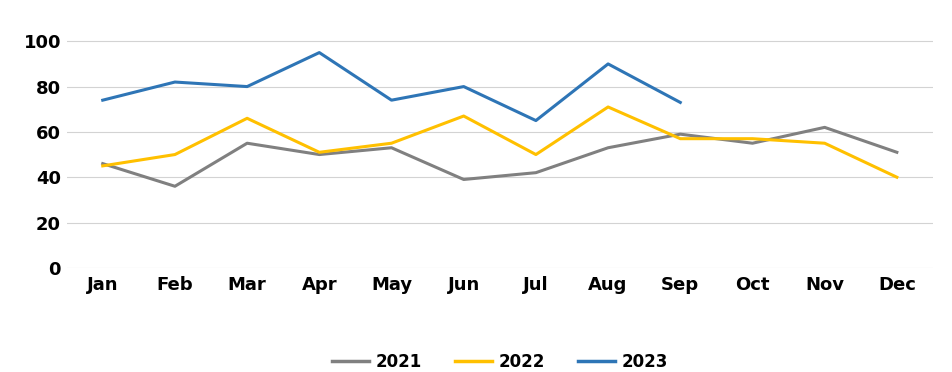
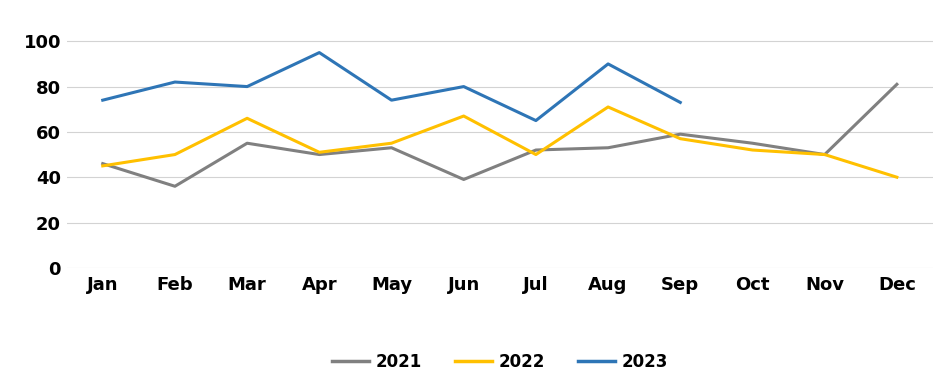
2021/Jul: 42 -> 52
2022/Oct: 57 -> 52
2021/Nov: 62 -> 50
2022/Nov: 55 -> 50
2021/Dec: 51 -> 81
